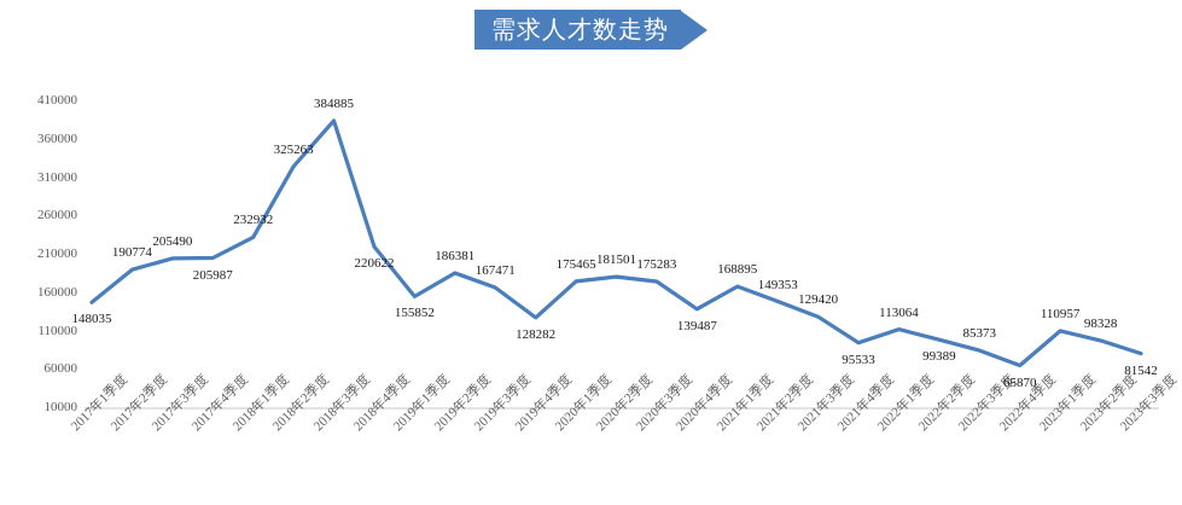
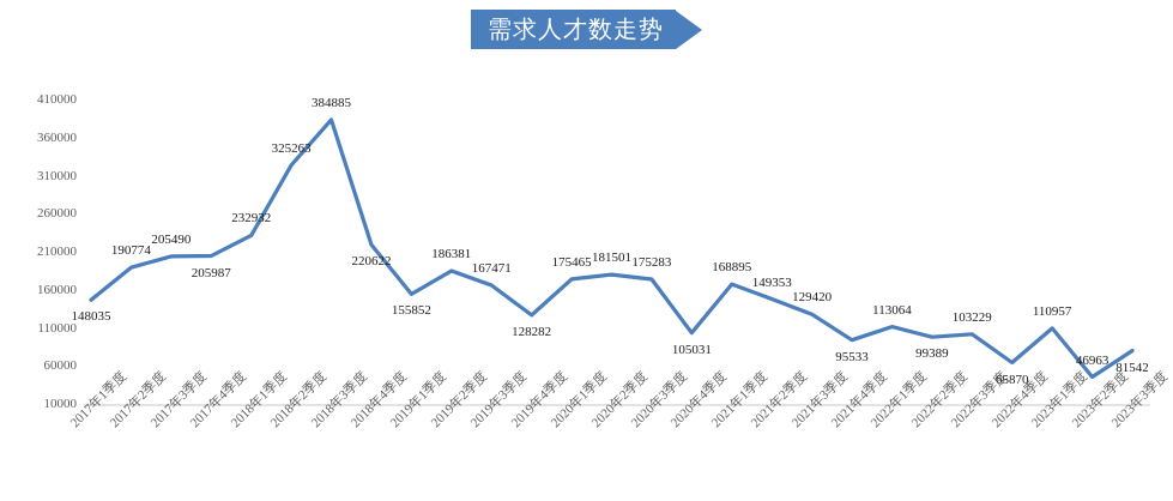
2020年4季度: 139487 -> 105031
2022年3季度: 85373 -> 103229
2023年2季度: 98328 -> 46963
